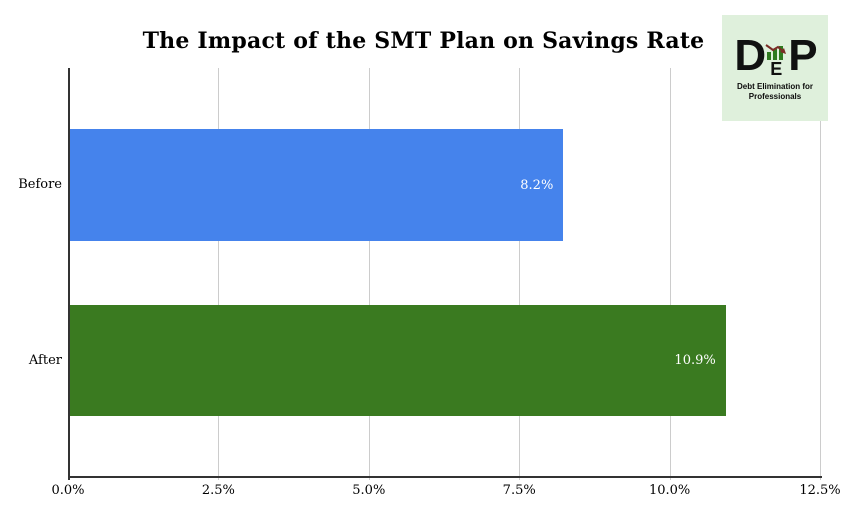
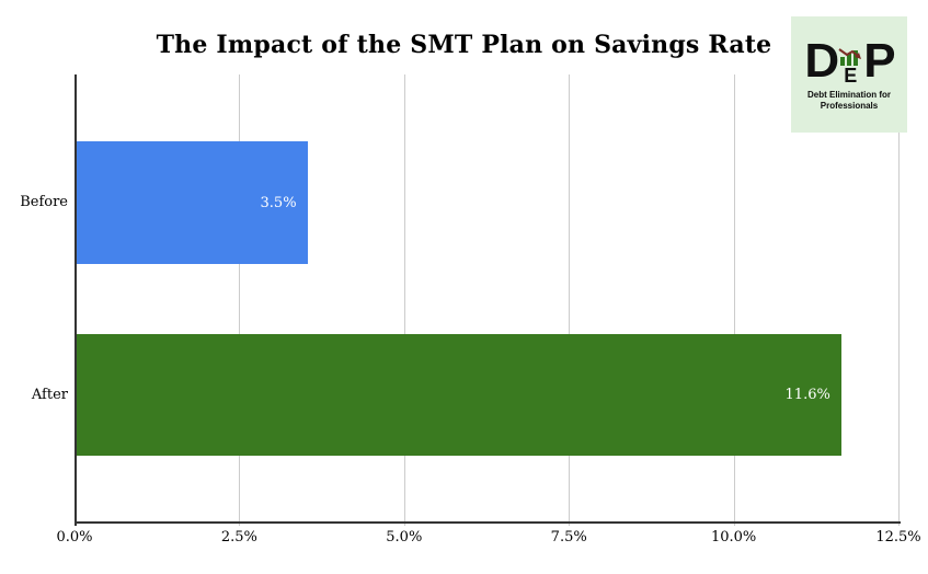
Before: 8.2% -> 3.5%
After: 10.9% -> 11.6%
